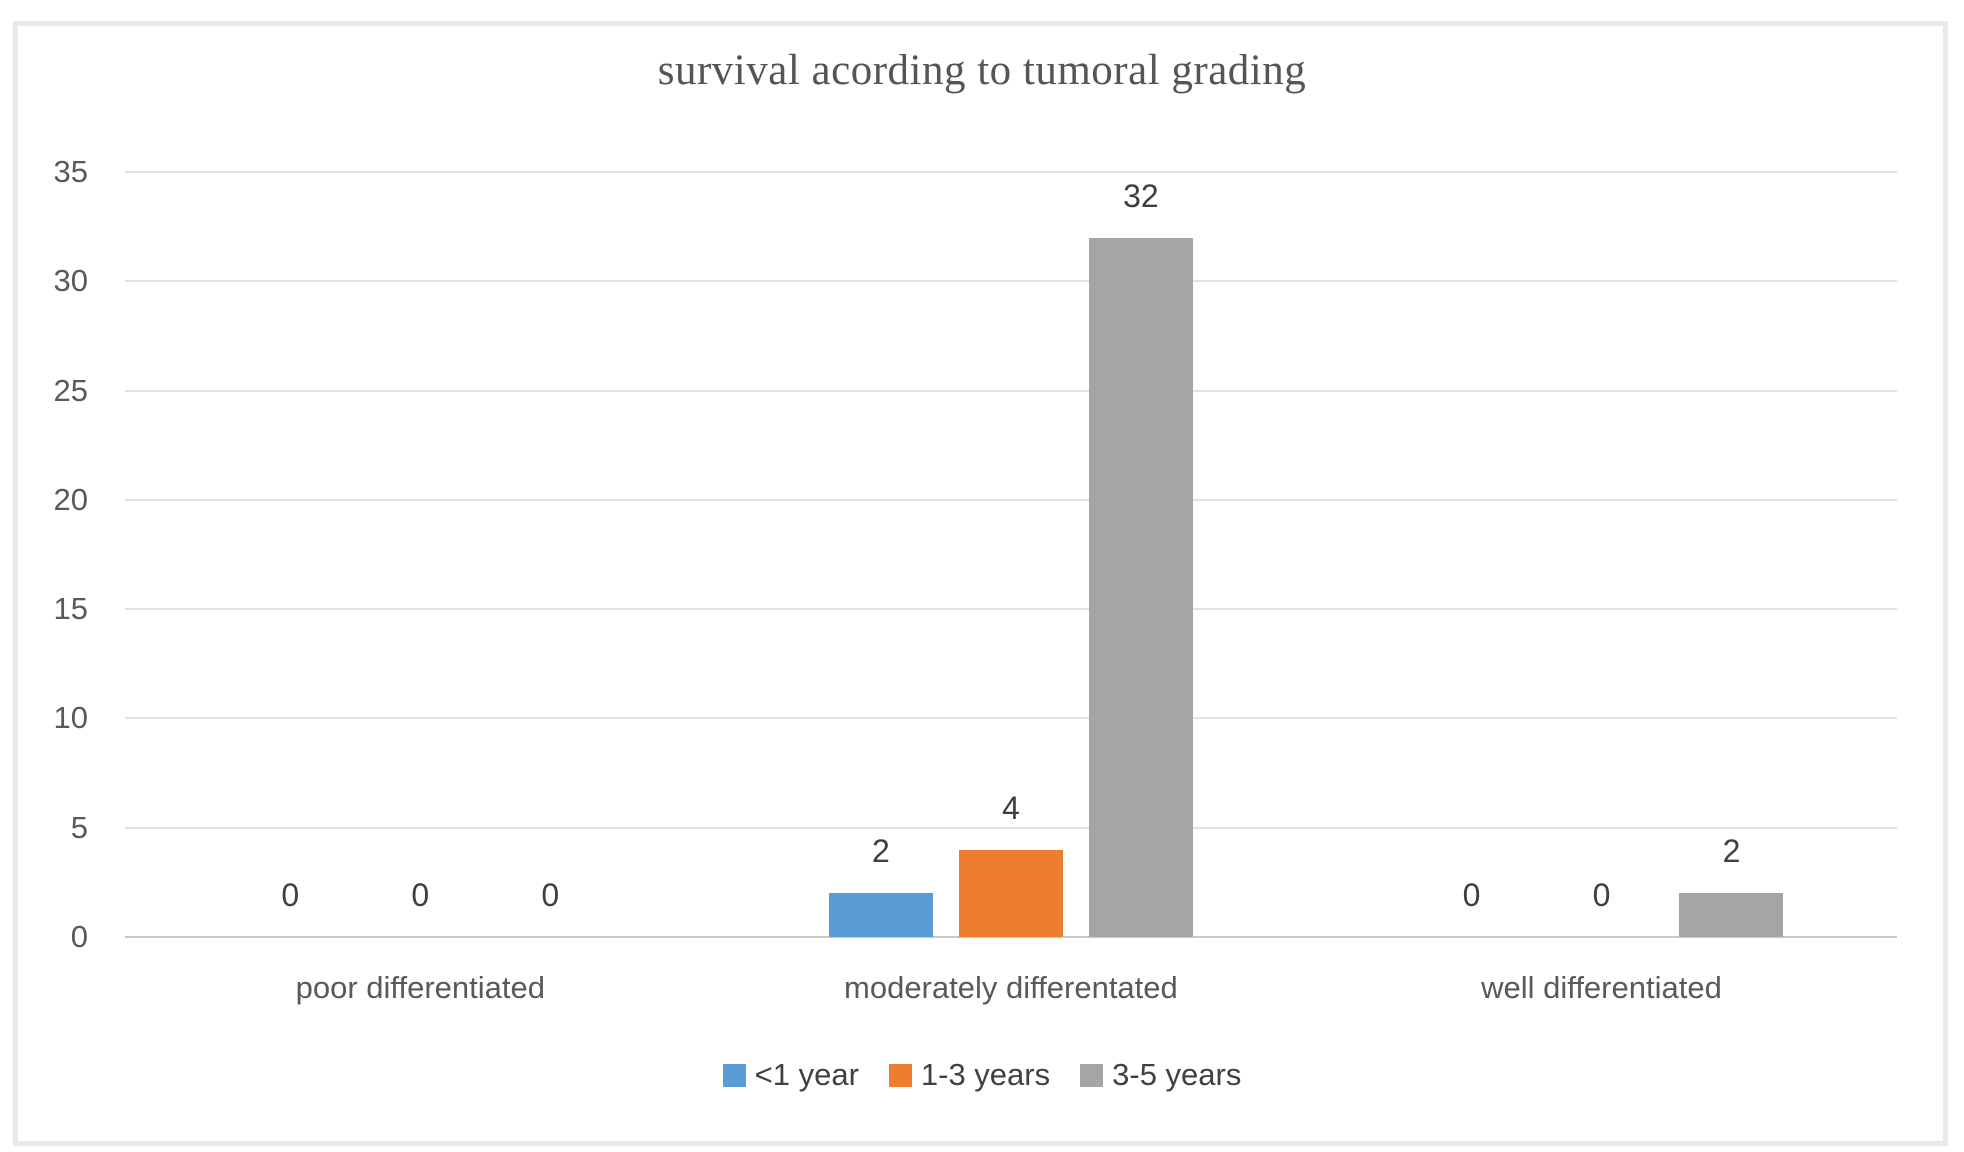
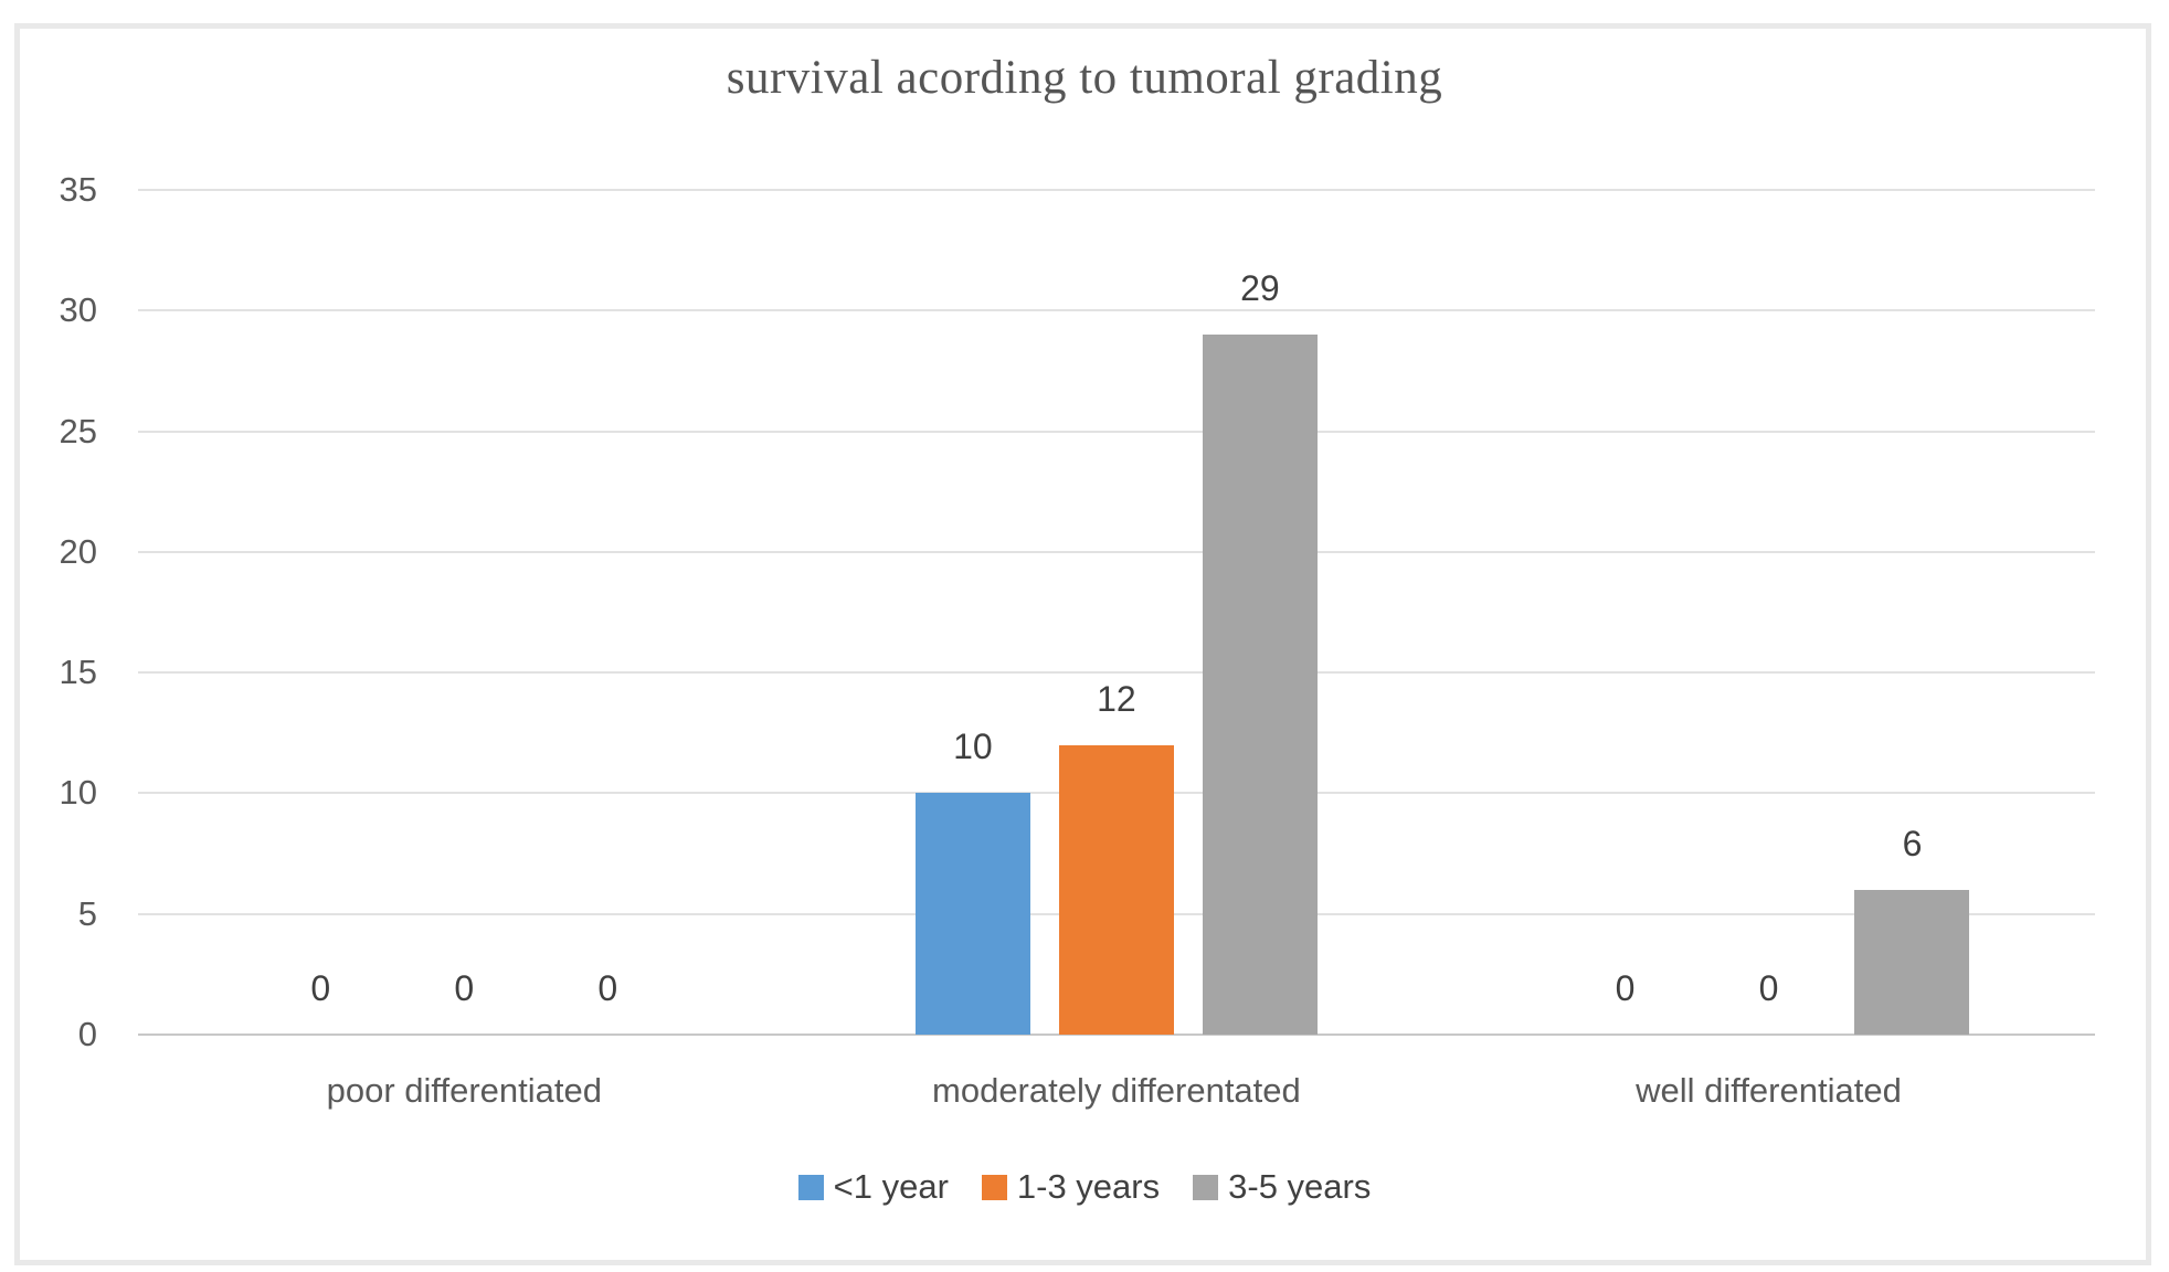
<1 year/moderately differentated: 2 -> 10
1-3 years/moderately differentated: 4 -> 12
3-5 years/moderately differentated: 32 -> 29
3-5 years/well differentiated: 2 -> 6
